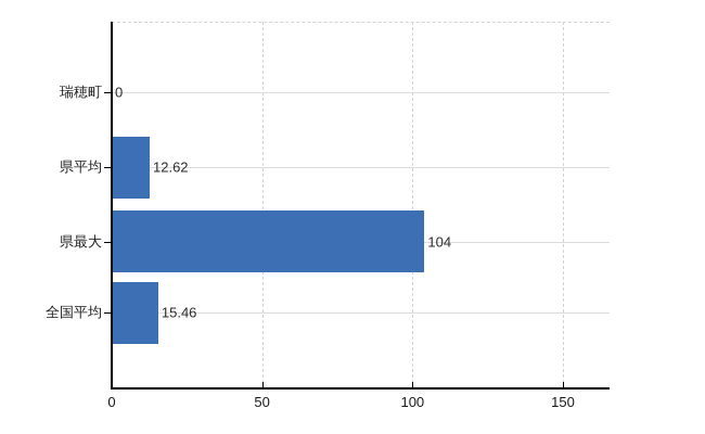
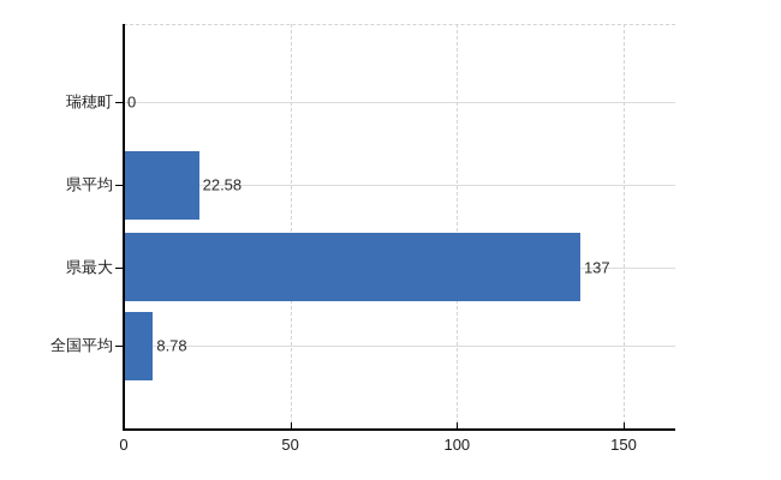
県平均: 12.62 -> 22.58
県最大: 104 -> 137
全国平均: 15.46 -> 8.78
